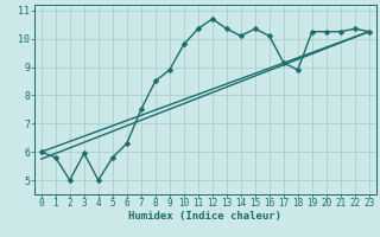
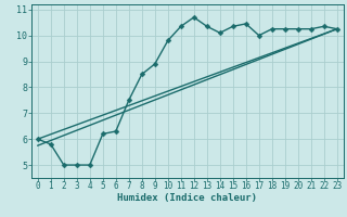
3: 5.95 -> 5.00
5: 5.80 -> 6.20
16: 10.10 -> 10.45
17: 9.15 -> 10.00
18: 8.90 -> 10.25
